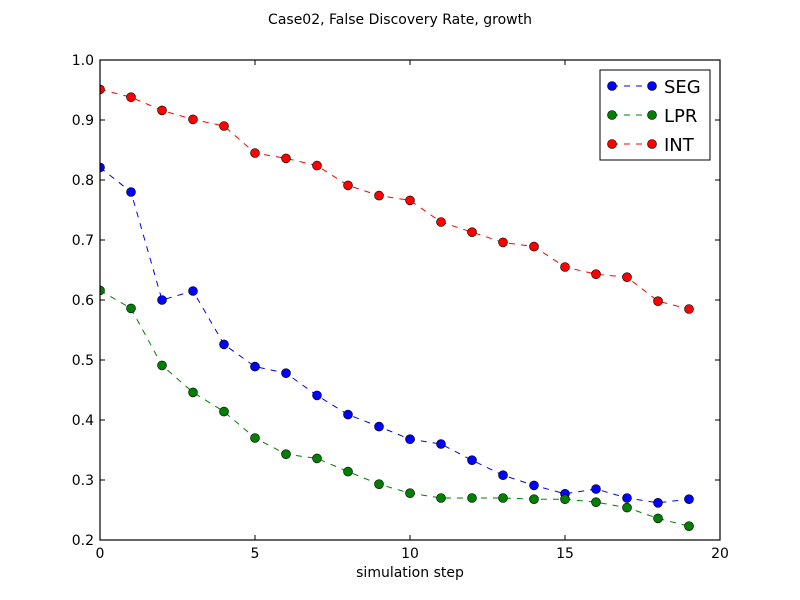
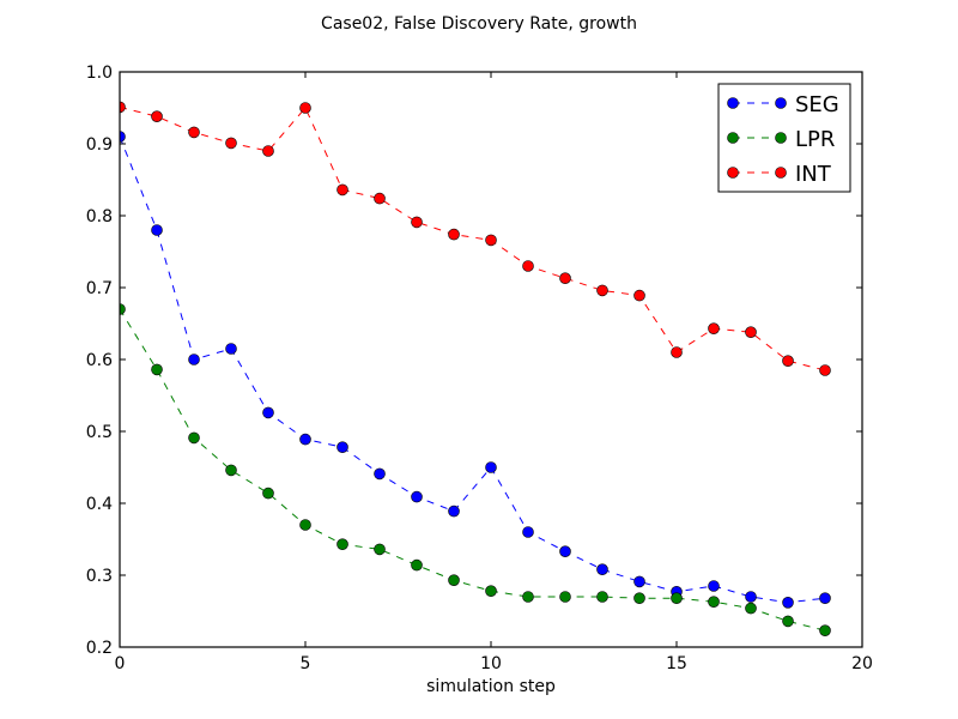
SEG/0: 0.82 -> 0.91
LPR/0: 0.62 -> 0.67
INT/5: 0.84 -> 0.95
SEG/10: 0.37 -> 0.45
INT/15: 0.66 -> 0.61
